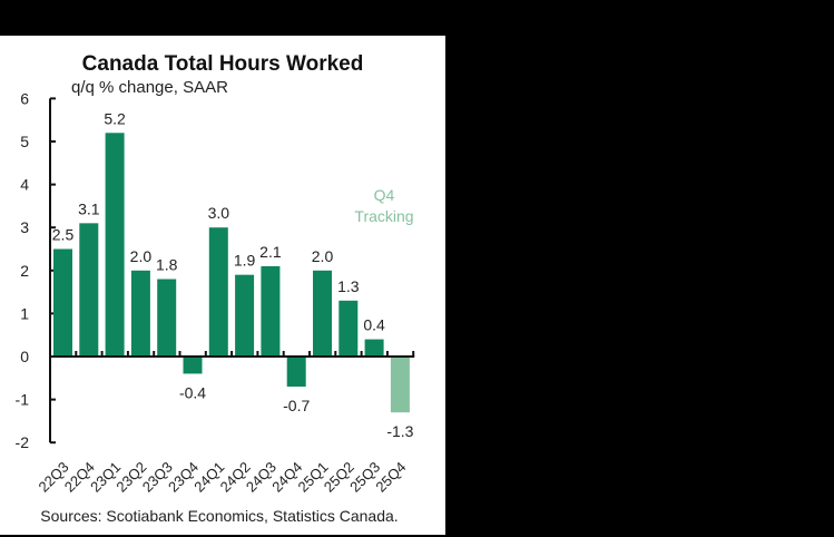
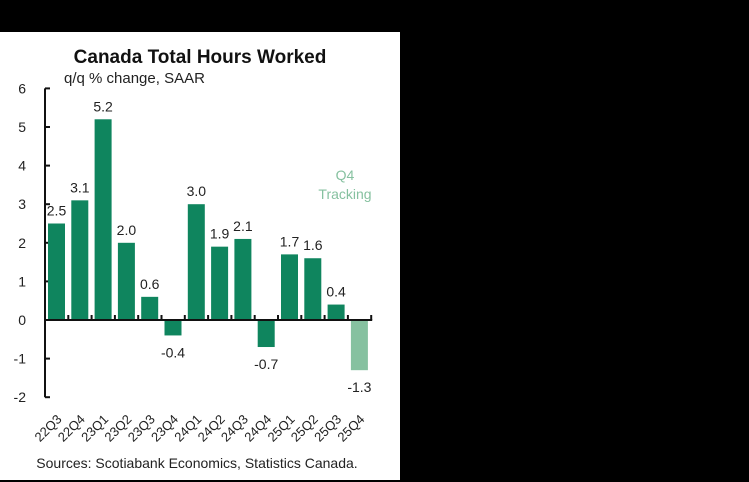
23Q3: 1.8 -> 0.6
25Q1: 2.0 -> 1.7
25Q2: 1.3 -> 1.6
